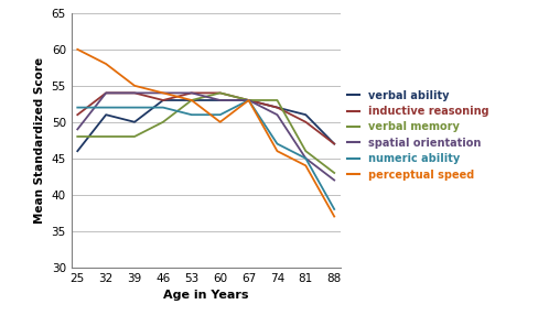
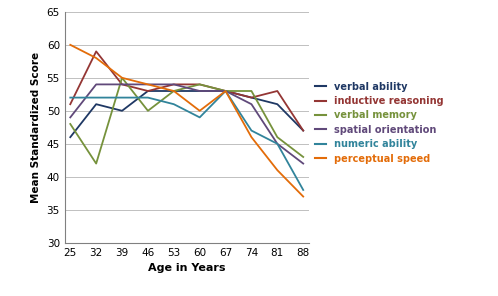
inductive reasoning/32: 54 -> 59
verbal memory/32: 48 -> 42
verbal memory/39: 48 -> 55
numeric ability/60: 51 -> 49
inductive reasoning/81: 50 -> 53
perceptual speed/81: 44 -> 41
